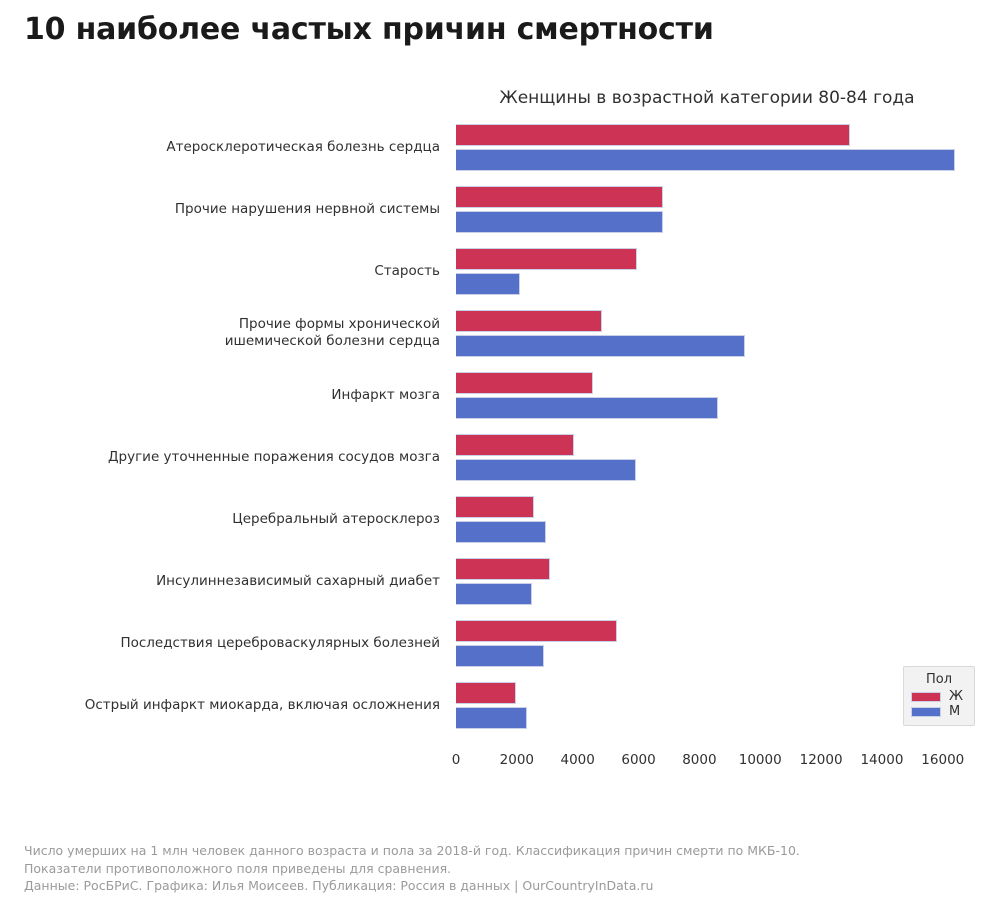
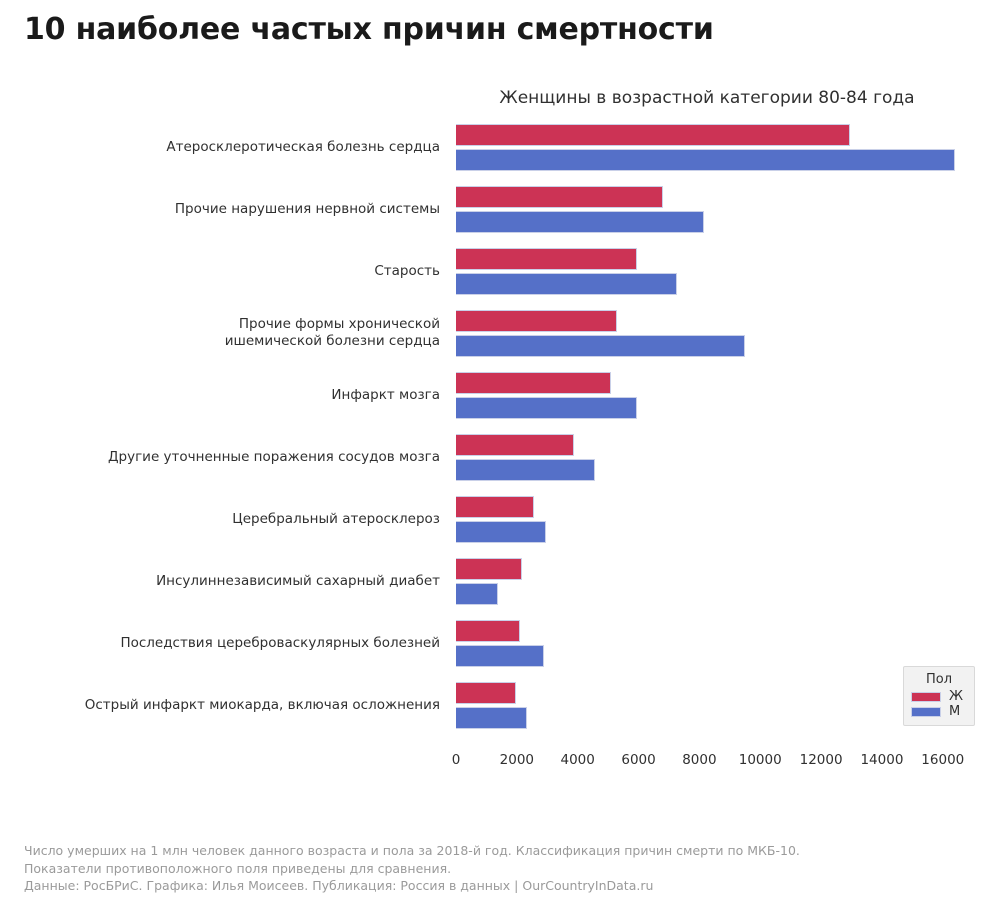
М/Прочие нарушения нервной системы: 6800 -> 8200
М/Старость: 2100 -> 7300
Ж/Прочие формы хронической ишемической болезни сердца: 4800 -> 5300
Ж/Инфаркт мозга: 4500 -> 5100
М/Инфаркт мозга: 8600 -> 6000
М/Другие уточненные поражения сосудов мозга: 5900 -> 4600
Ж/Инсулиннезависимый сахарный диабет: 3100 -> 2200
М/Инсулиннезависимый сахарный диабет: 2500 -> 1400
Ж/Последствия цереброваскулярных болезней: 5300 -> 2100
